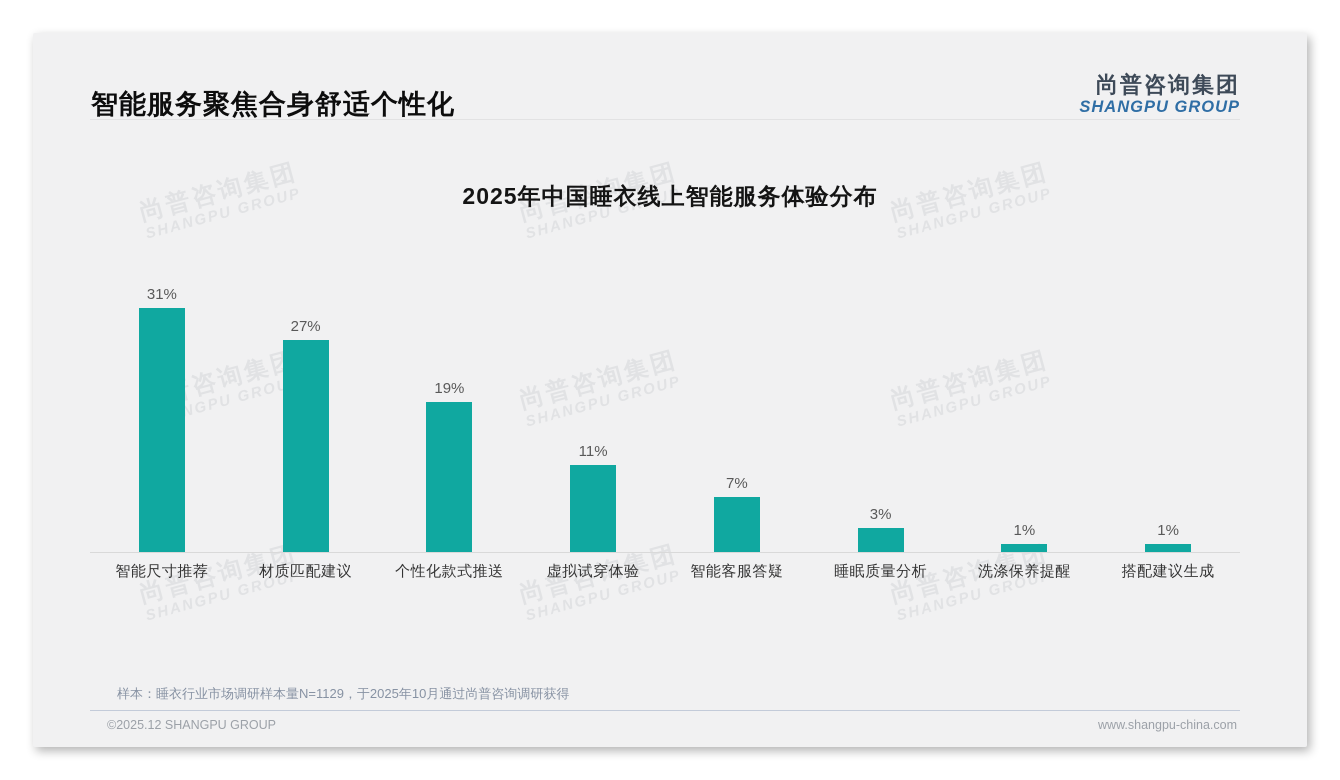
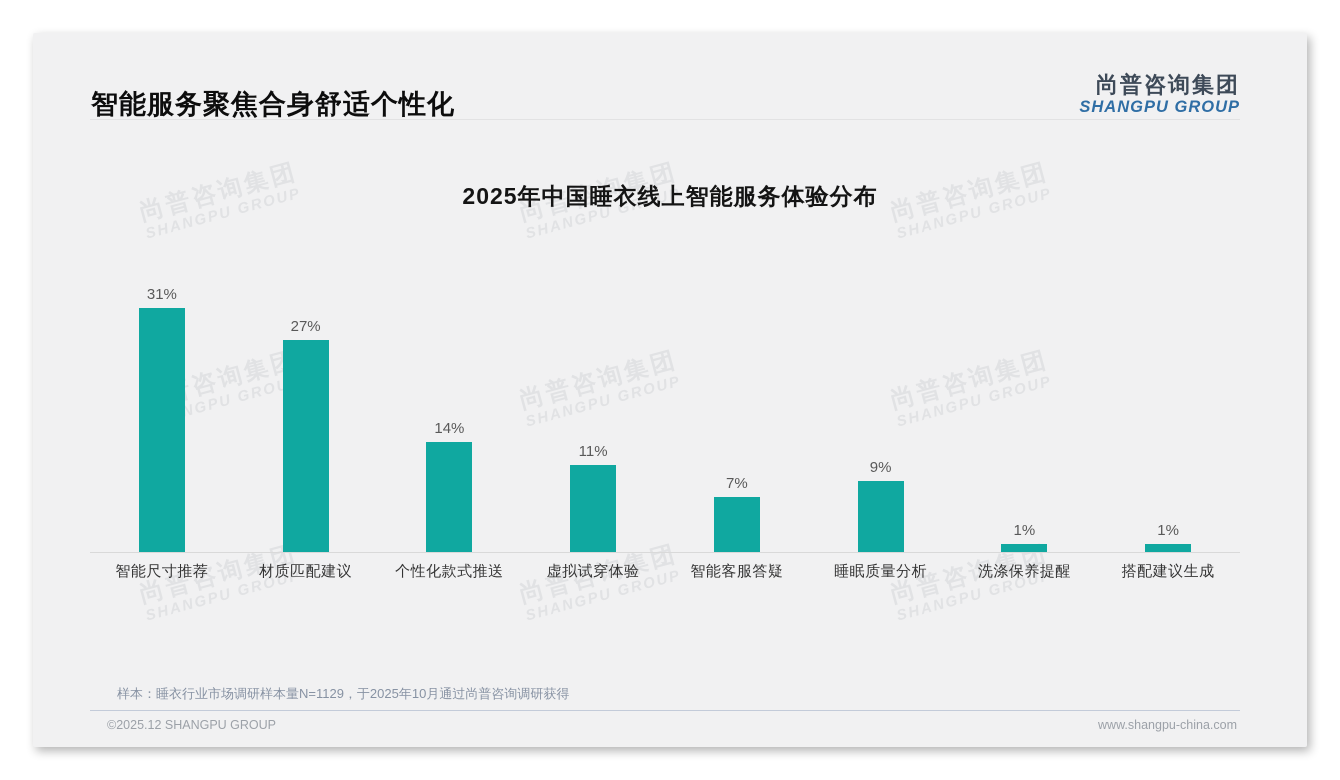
个性化款式推送: 19% -> 14%
睡眠质量分析: 3% -> 9%
